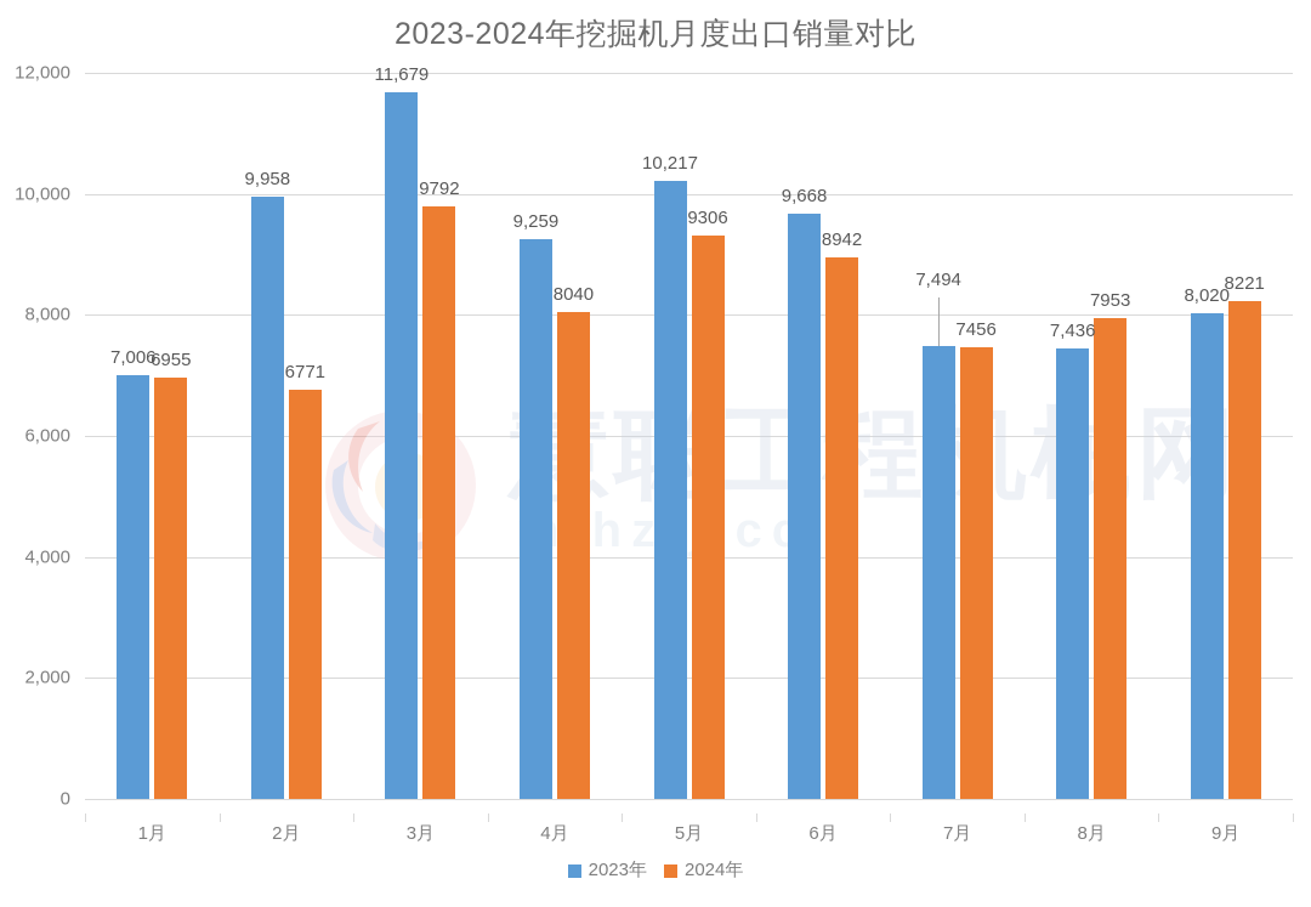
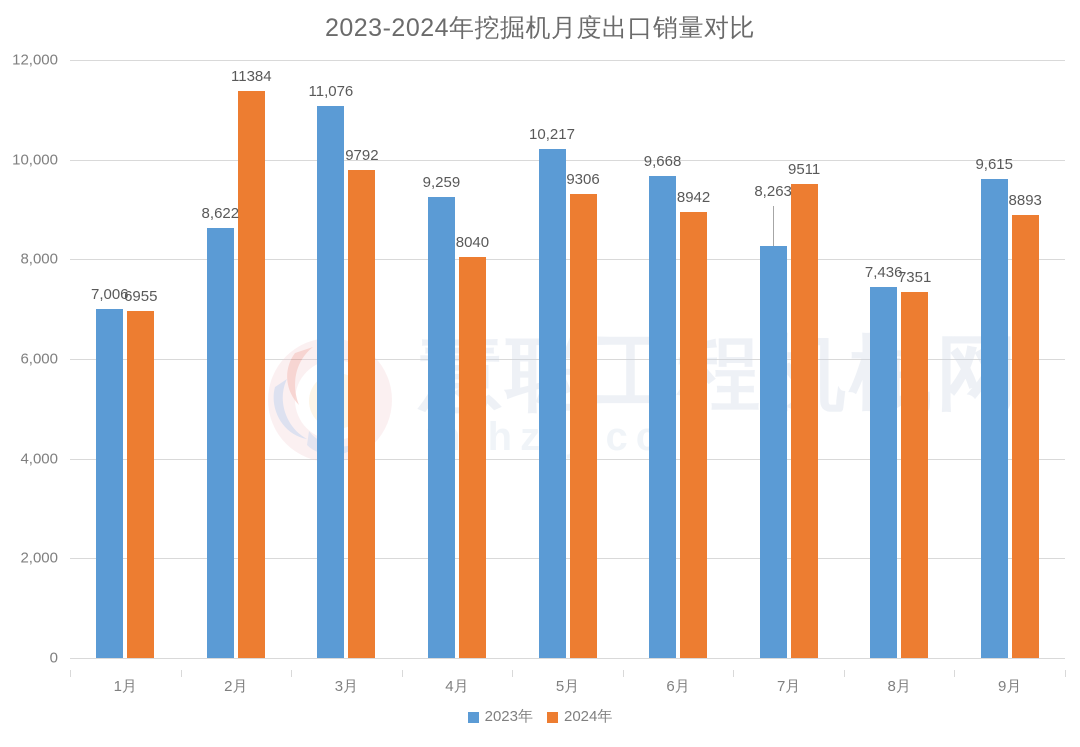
2023年/2月: 9,958 -> 8,622
2024年/2月: 6771 -> 11384
2023年/3月: 11,679 -> 11,076
2023年/7月: 7,494 -> 8,263
2024年/7月: 7456 -> 9511
2024年/8月: 7953 -> 7351
2023年/9月: 8,020 -> 9,615
2024年/9月: 8221 -> 8893
